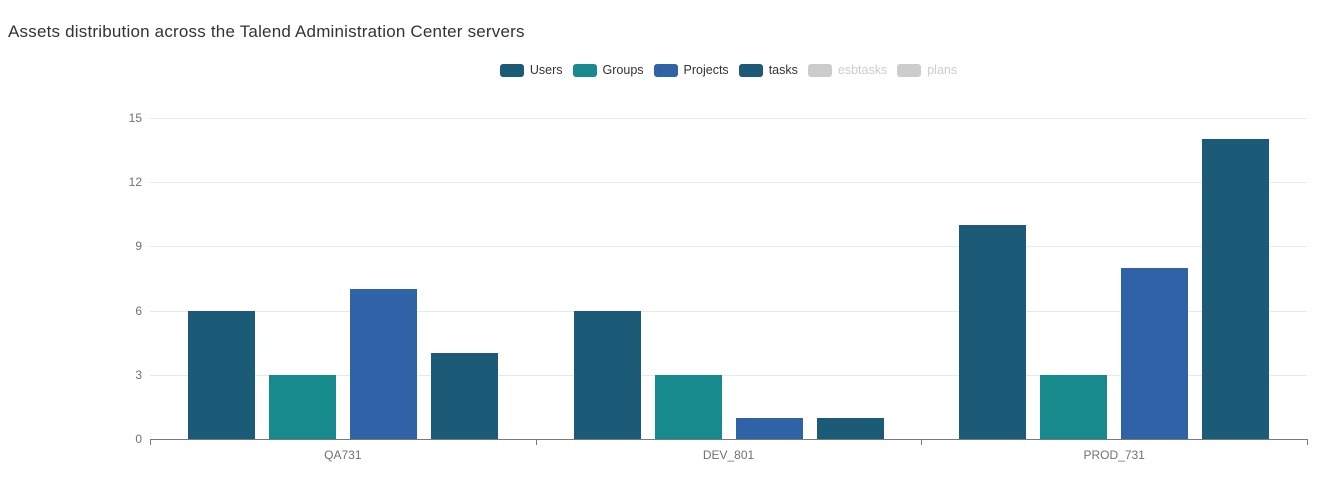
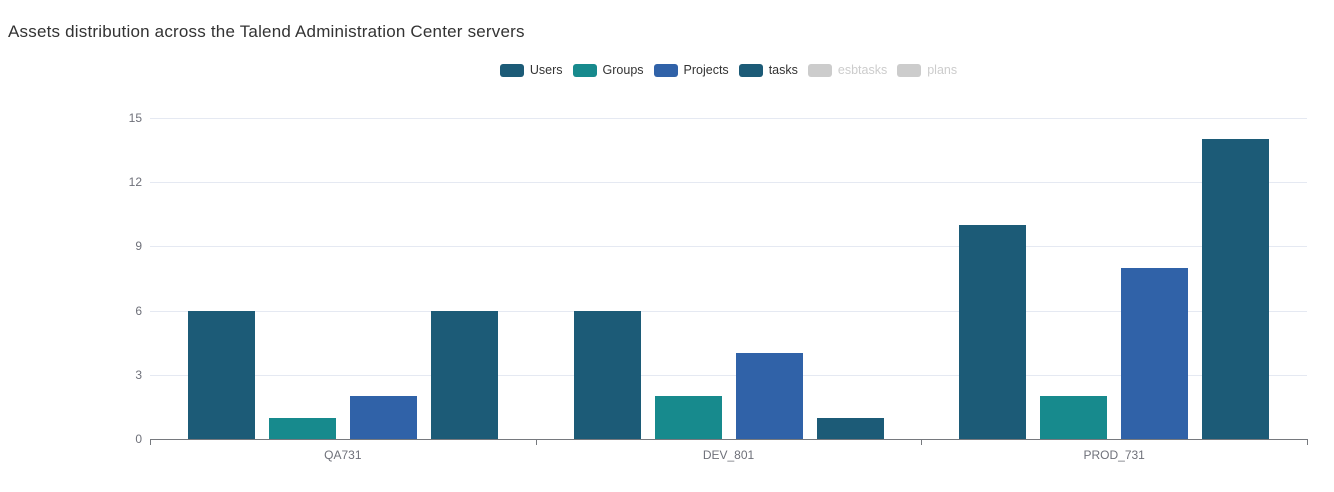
Groups/QA731: 3 -> 1
Projects/QA731: 7 -> 2
tasks/QA731: 4 -> 6
Groups/DEV_801: 3 -> 2
Projects/DEV_801: 1 -> 4
Groups/PROD_731: 3 -> 2
